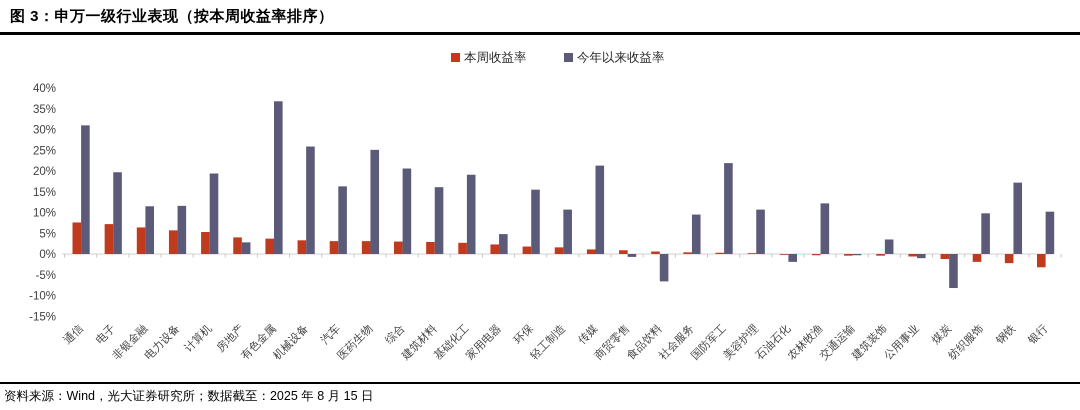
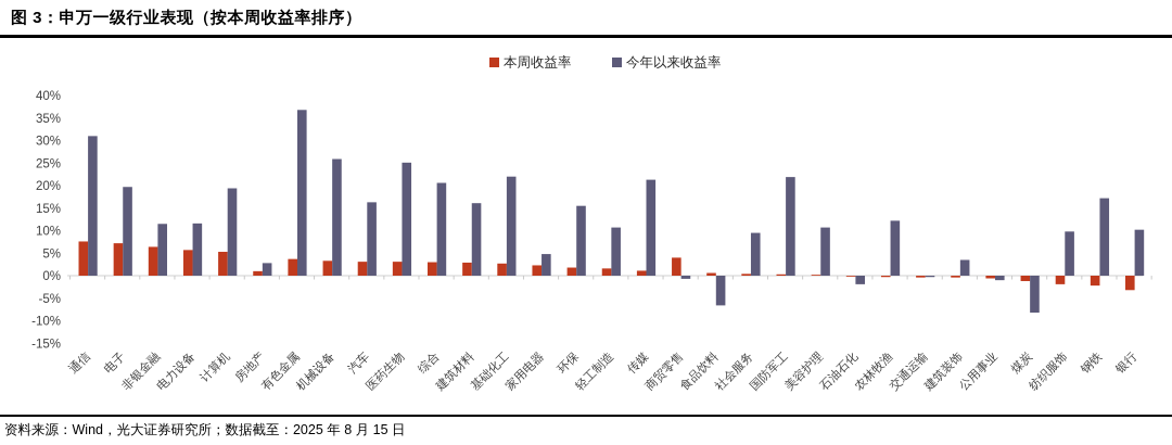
本周收益率/房地产: 4% -> 1%
今年以来收益率/基础化工: 19% -> 22%
本周收益率/商贸零售: 1% -> 4%
